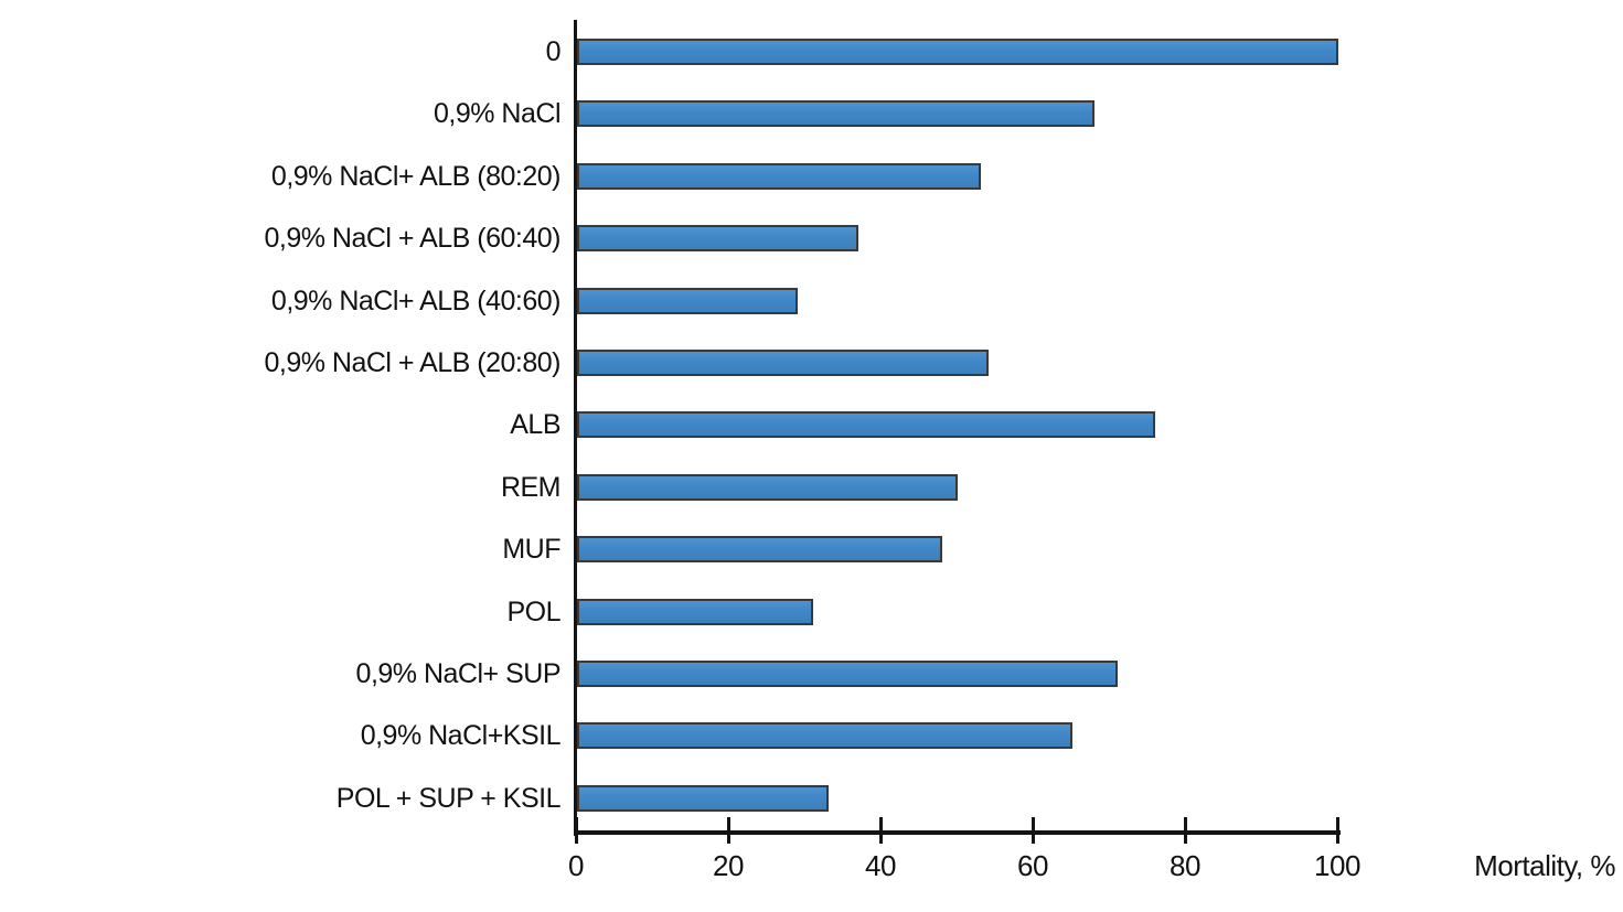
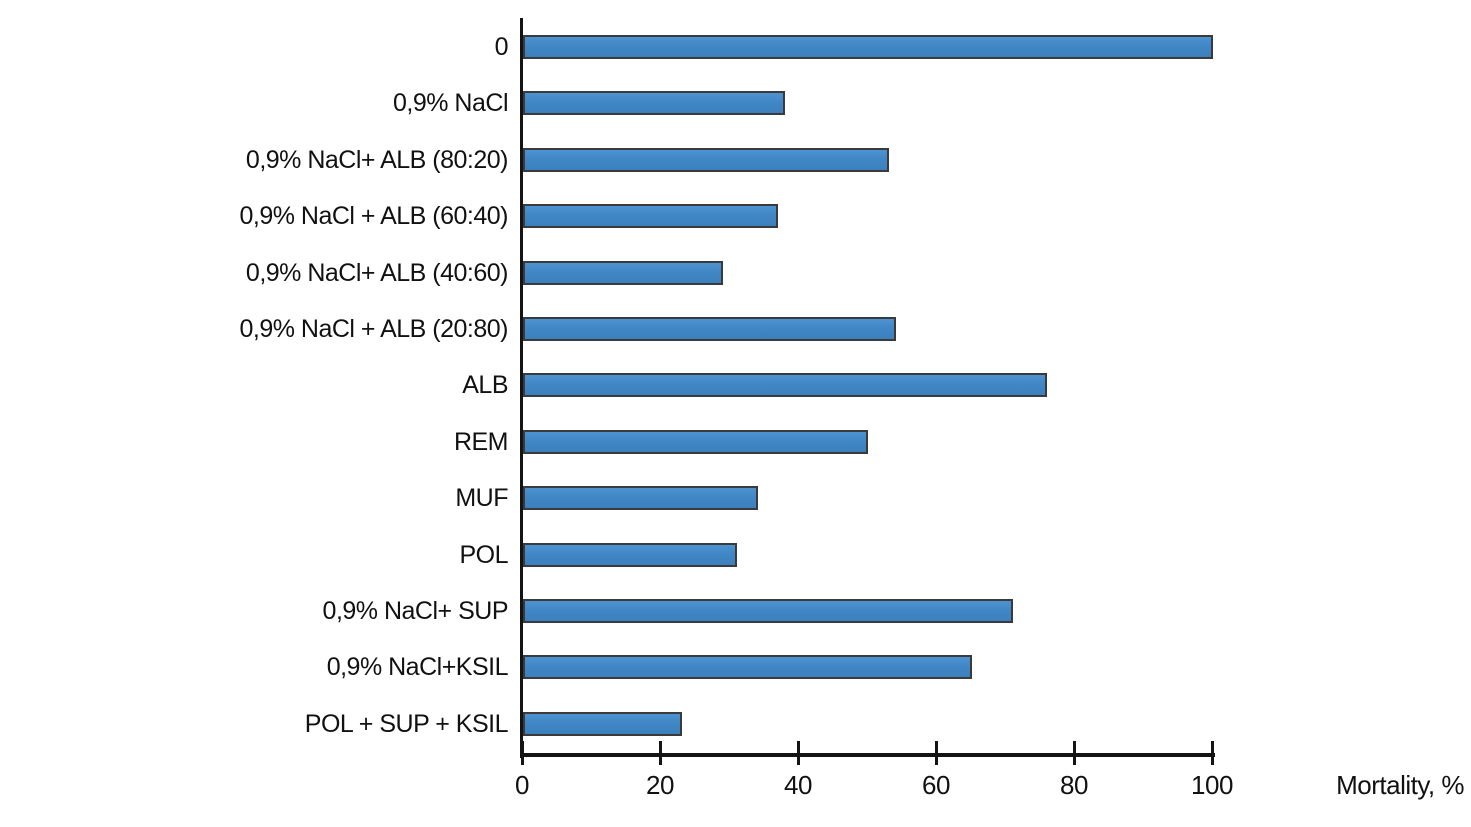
0,9% NaCl: 68 -> 38
MUF: 48 -> 34
POL + SUP + KSIL: 33 -> 23
